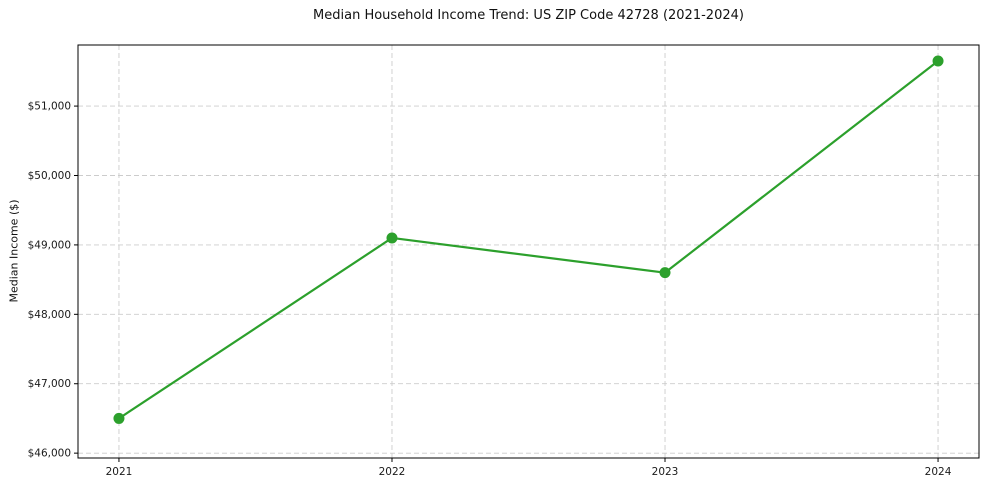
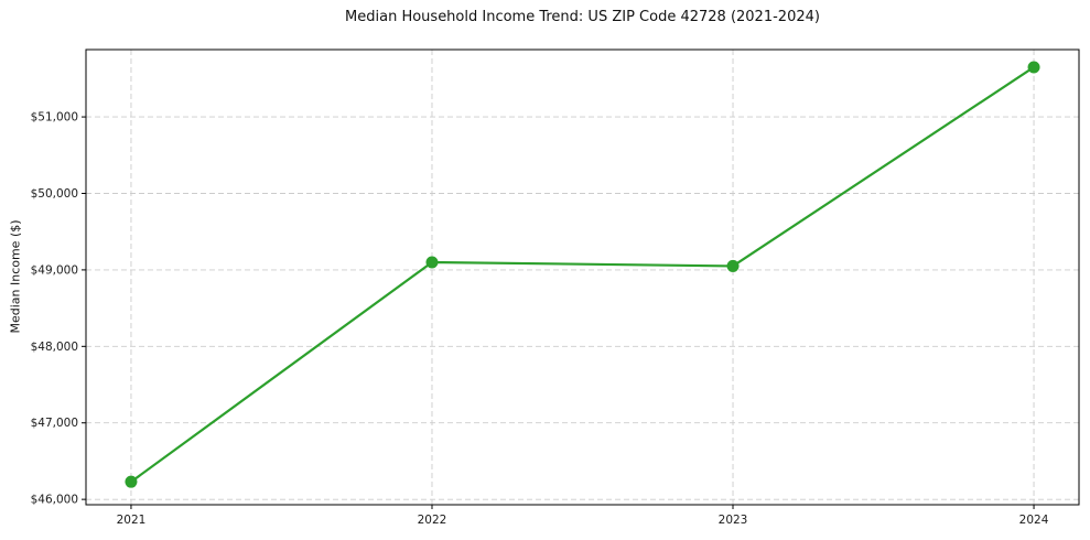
2021: $46500 -> $46200
2023: $48600 -> $49000
